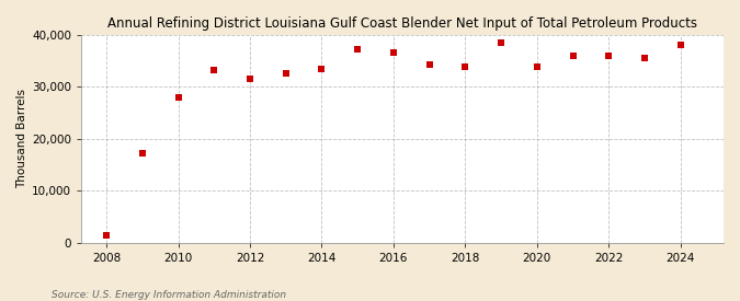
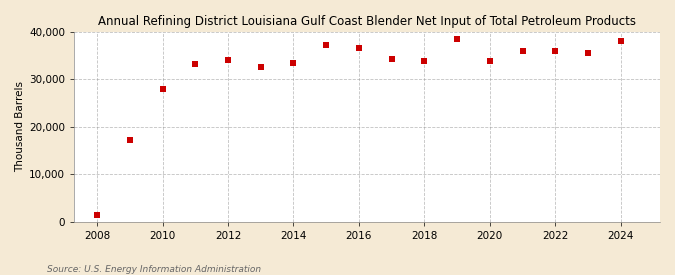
2012: 31,600 -> 34,000
